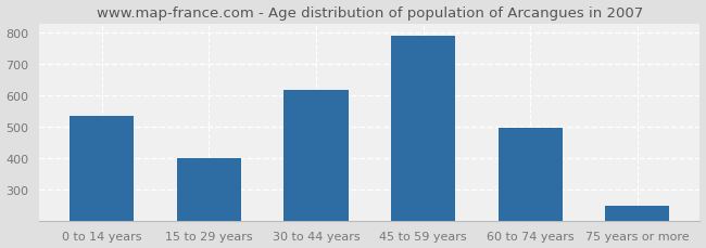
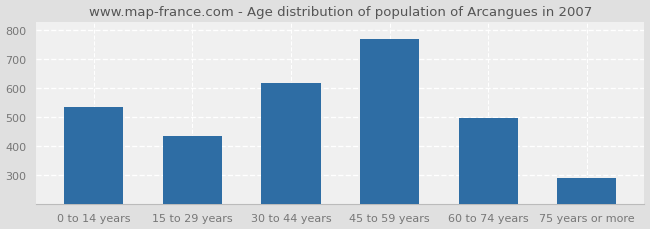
15 to 29 years: 398 -> 435
45 to 59 years: 791 -> 770
75 years or more: 247 -> 290
